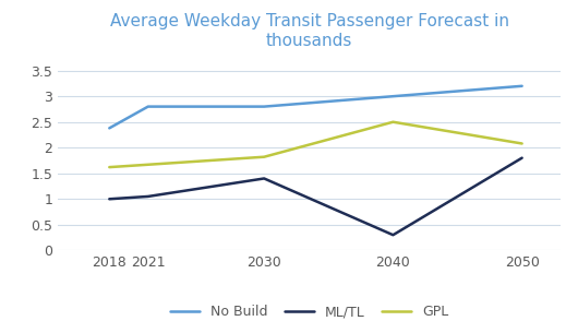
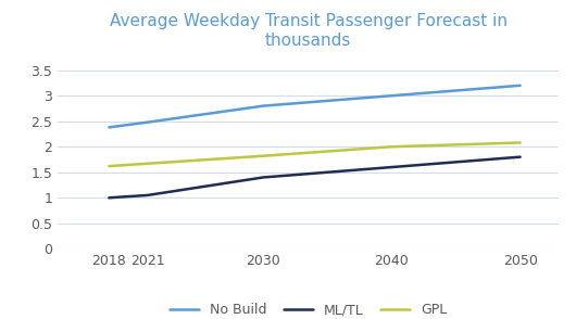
No Build/2021: 2.80 -> 2.48
ML/TL/2040: 0.30 -> 1.60
GPL/2040: 2.50 -> 2.00
